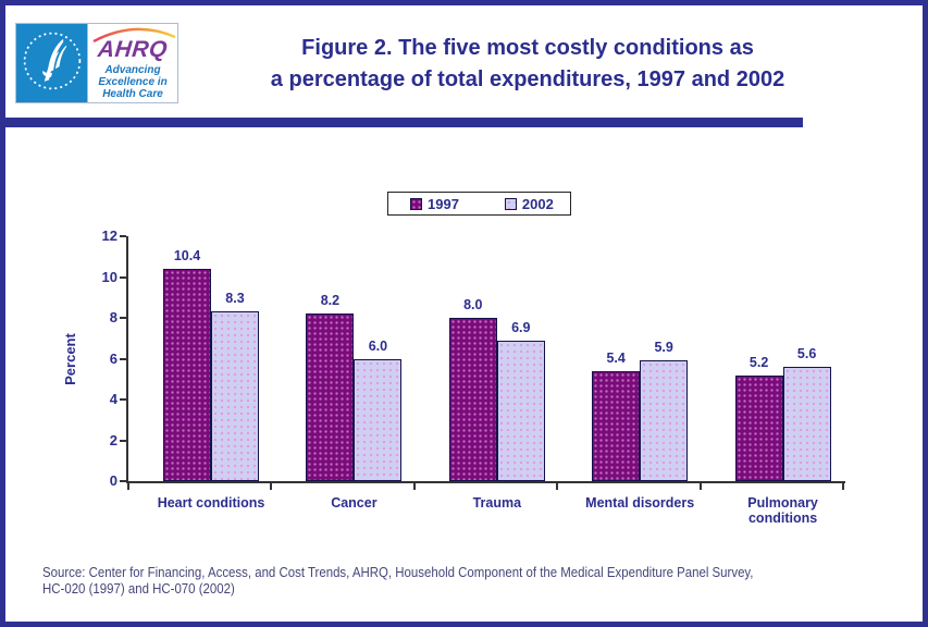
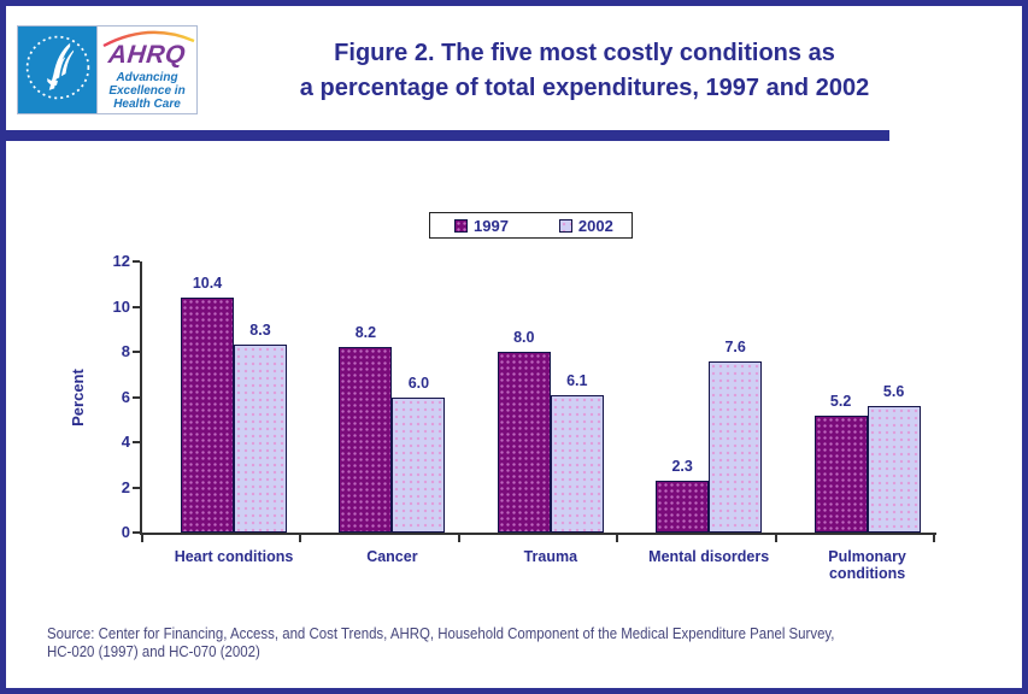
2002/Trauma: 6.9 -> 6.1
1997/Mental disorders: 5.4 -> 2.3
2002/Mental disorders: 5.9 -> 7.6
